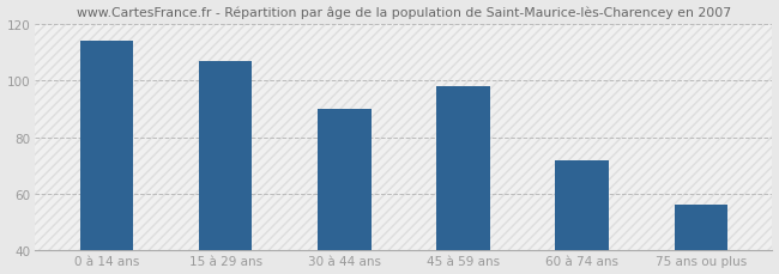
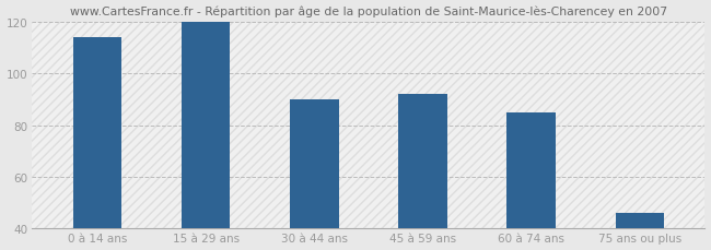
15 à 29 ans: 107 -> 120
45 à 59 ans: 98 -> 92
60 à 74 ans: 72 -> 85
75 ans ou plus: 56 -> 46
